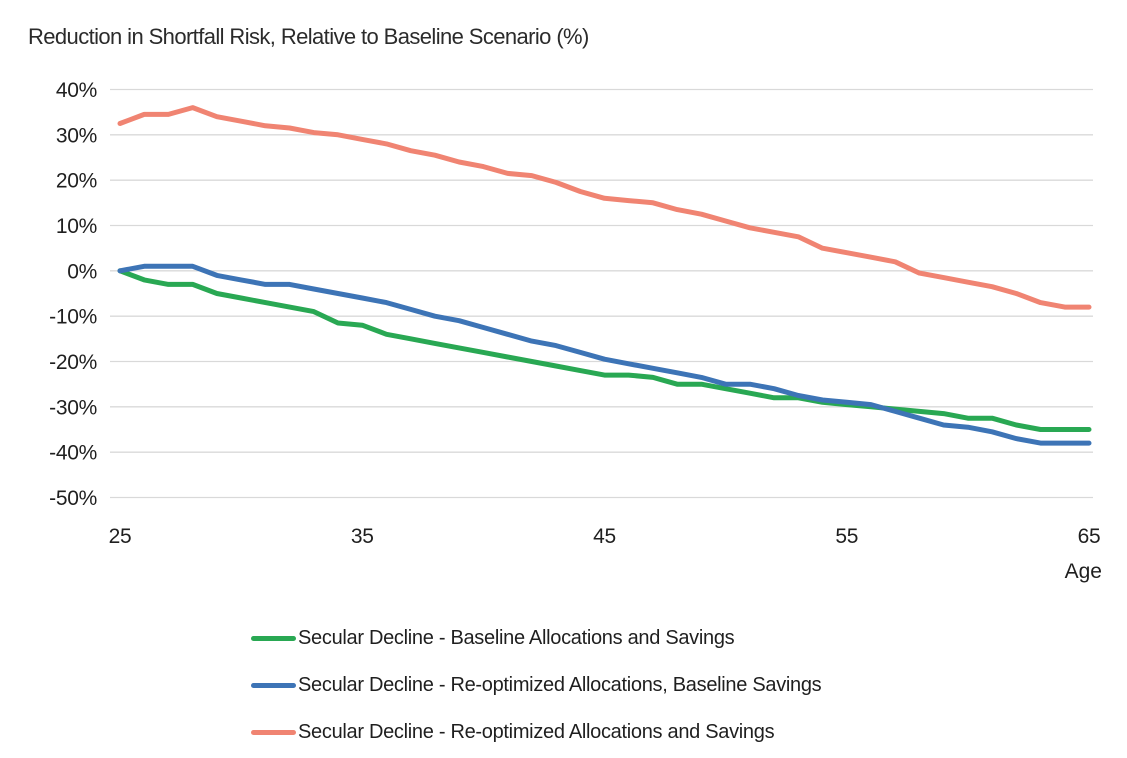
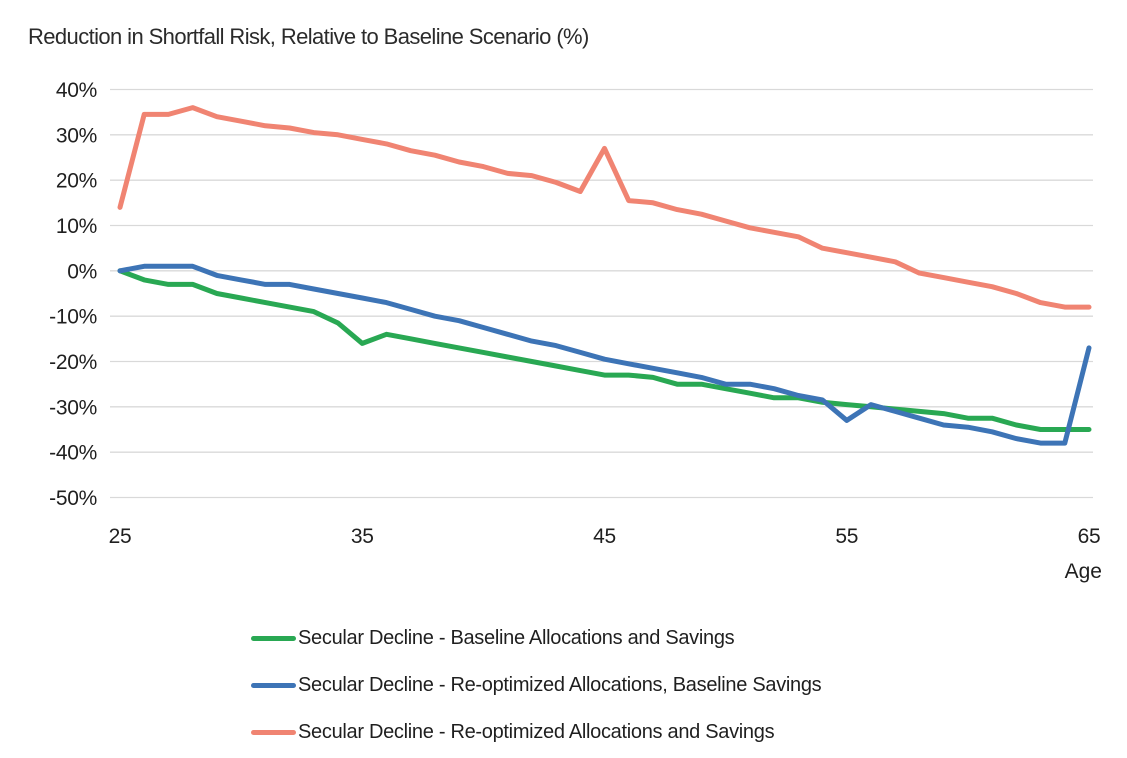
Secular Decline - Re-optimized Allocations and Savings/25: 32% -> 14%
Secular Decline - Baseline Allocations and Savings/35: -12% -> -16%
Secular Decline - Re-optimized Allocations and Savings/45: 16% -> 27%
Secular Decline - Re-optimized Allocations, Baseline Savings/55: -29% -> -33%
Secular Decline - Re-optimized Allocations, Baseline Savings/65: -38% -> -17%
